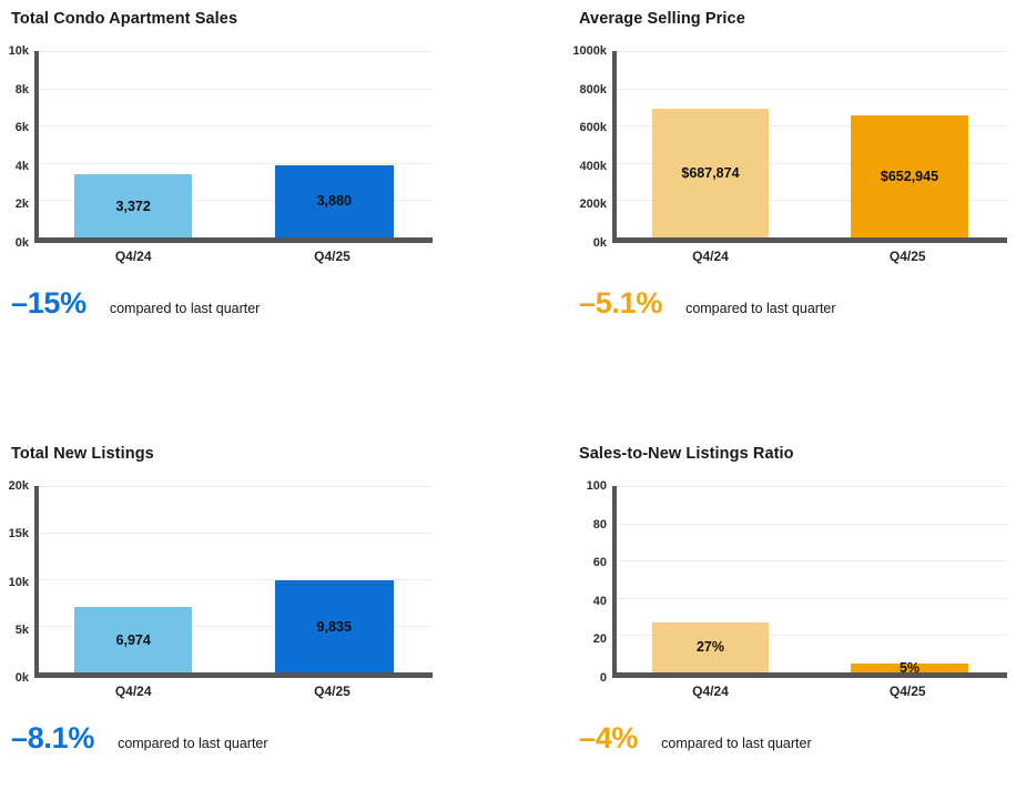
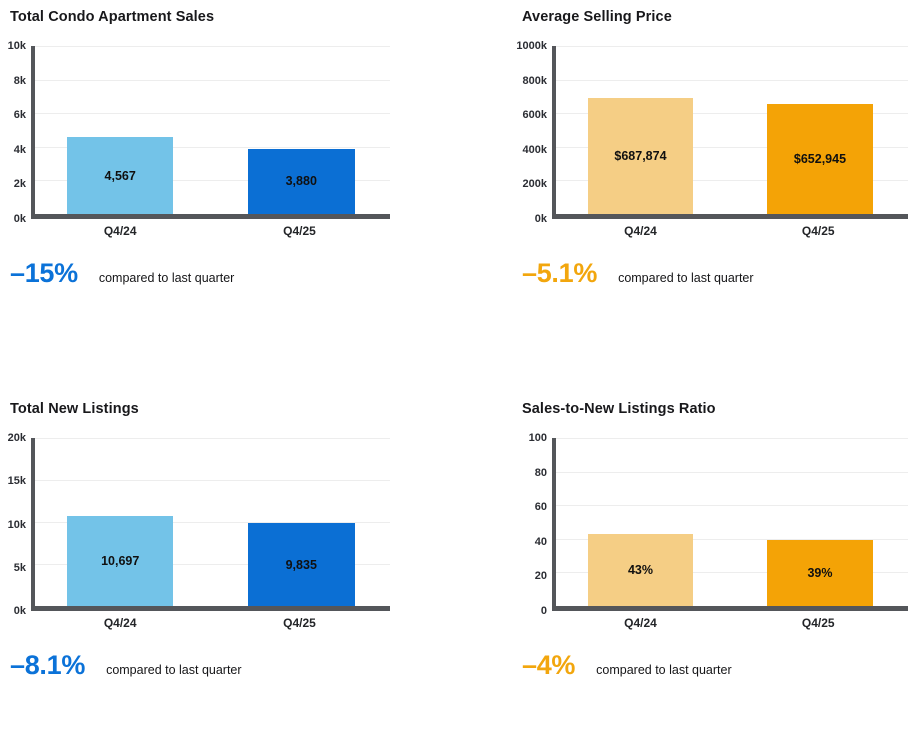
Total Condo Apartment Sales/Q4/24: 3,372 -> 4,567
Total New Listings/Q4/24: 6,974 -> 10,697
Sales-to-New Listings Ratio/Q4/24: 27% -> 43%
Sales-to-New Listings Ratio/Q4/25: 5% -> 39%
